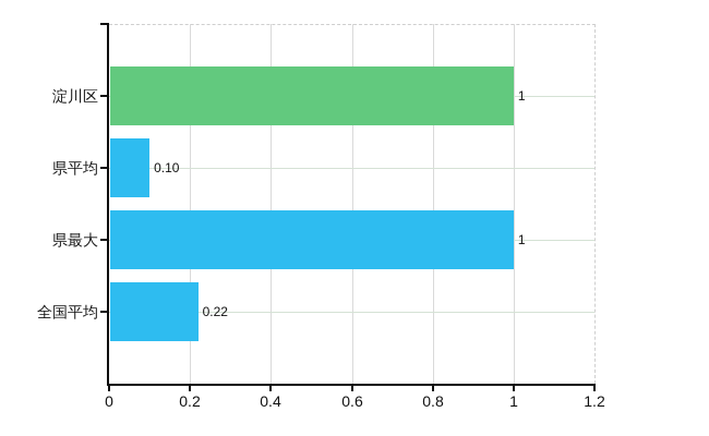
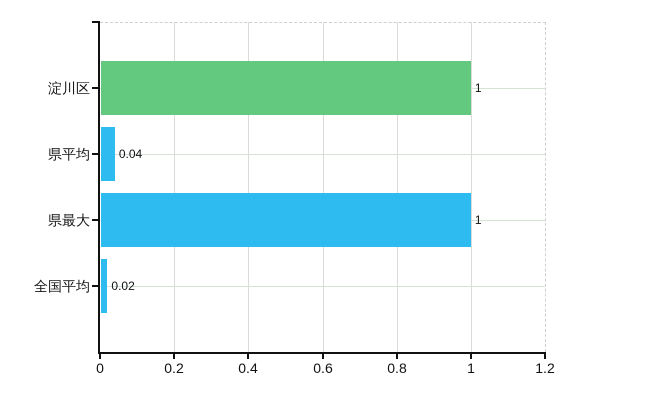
県平均: 0.10 -> 0.04
全国平均: 0.22 -> 0.02
